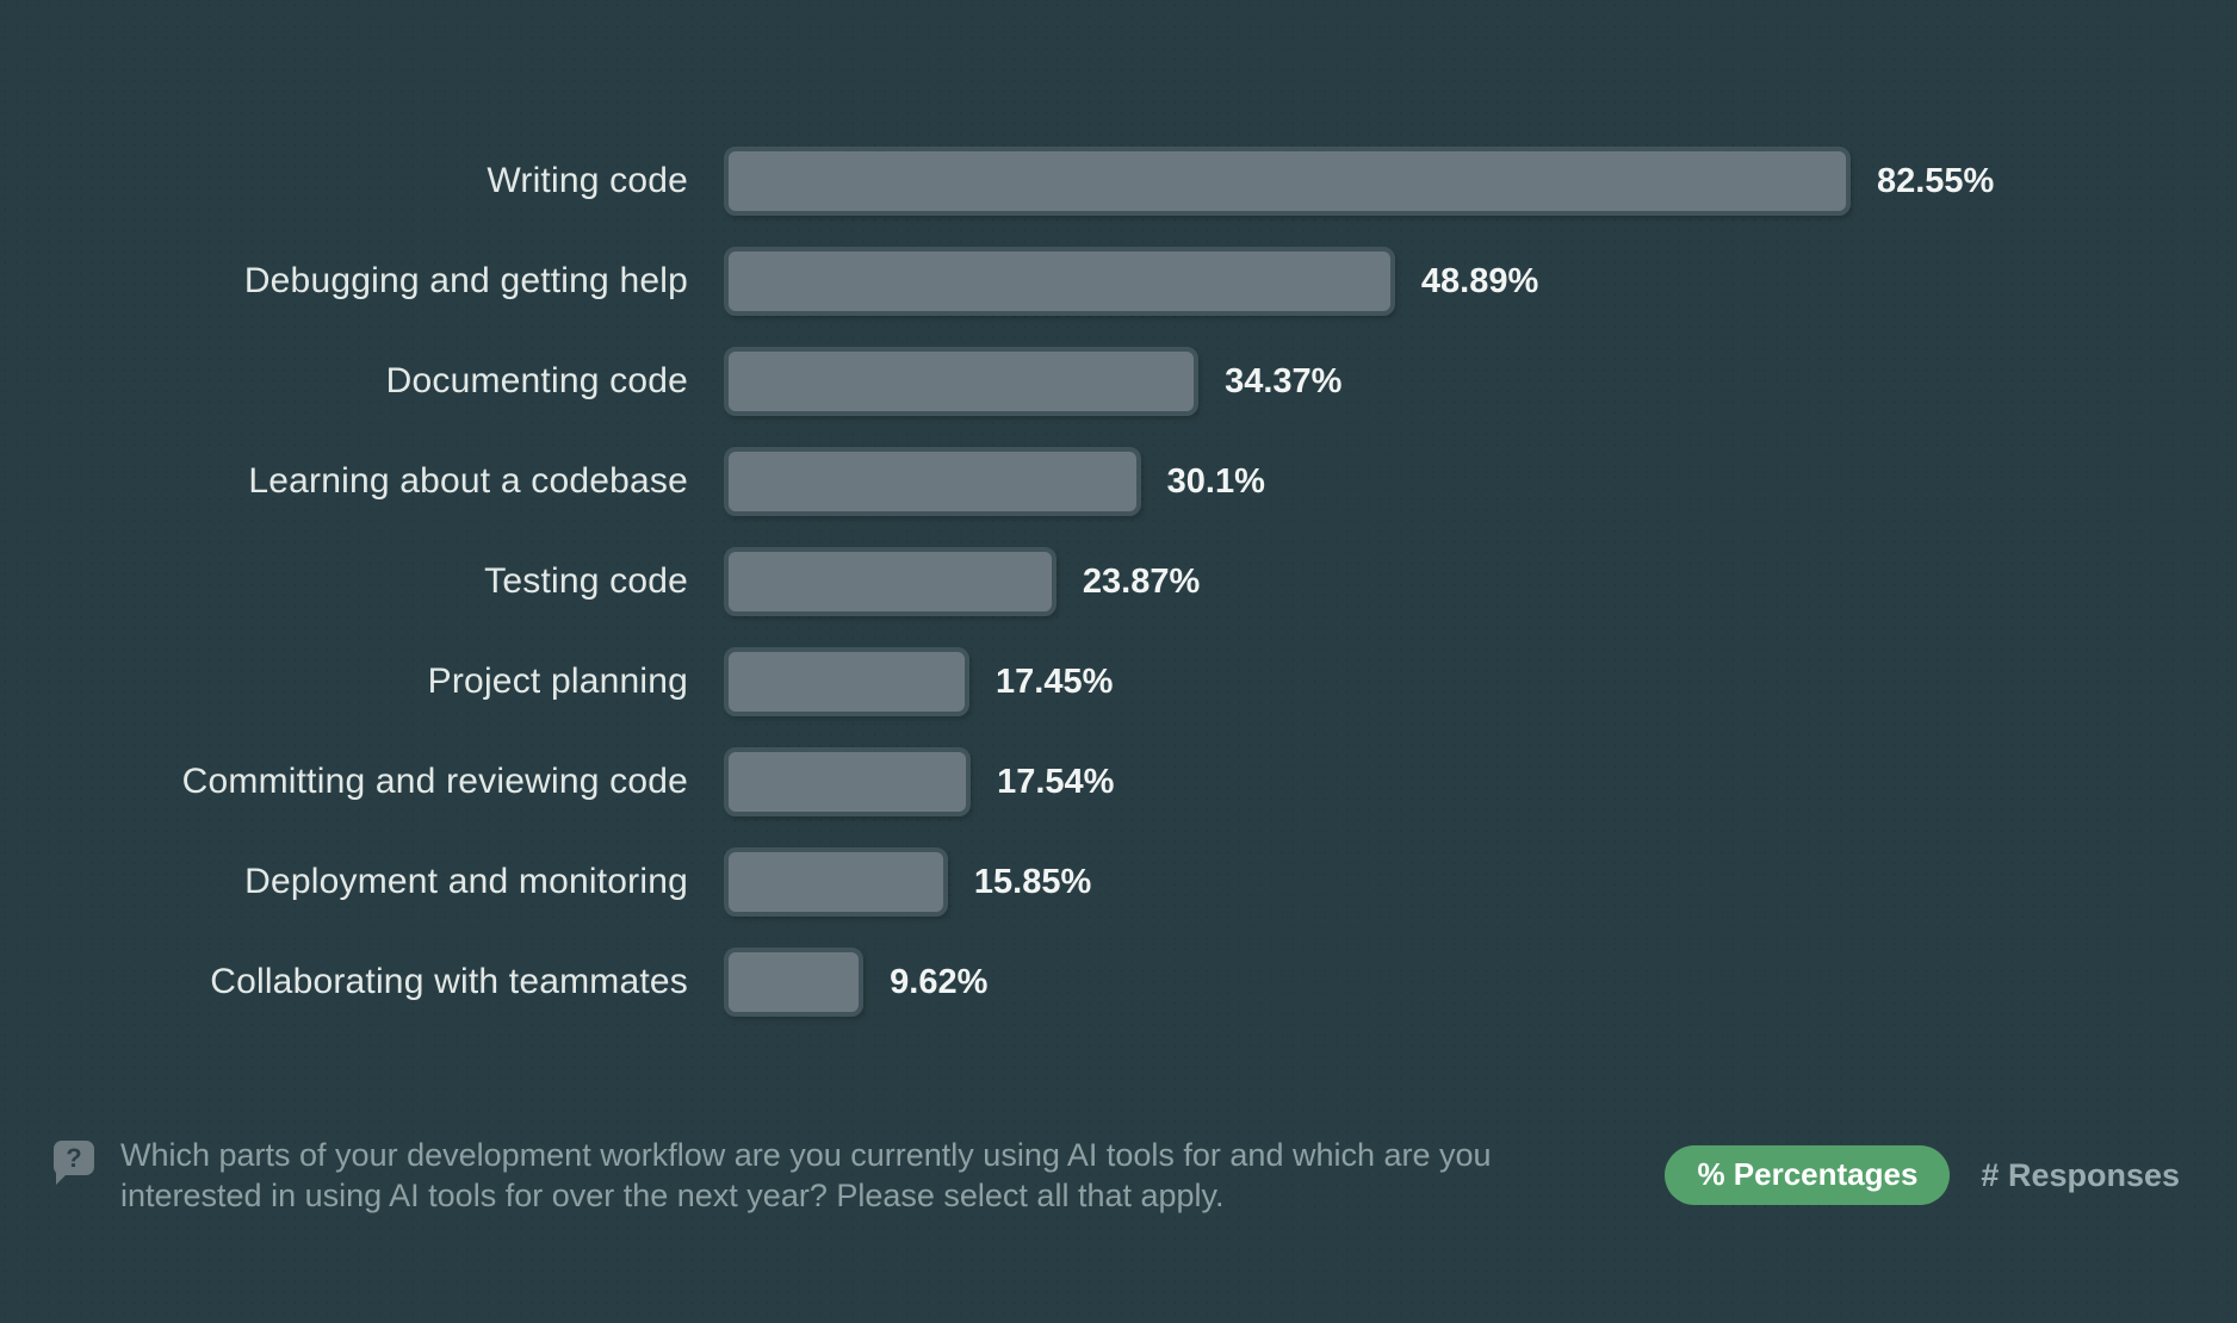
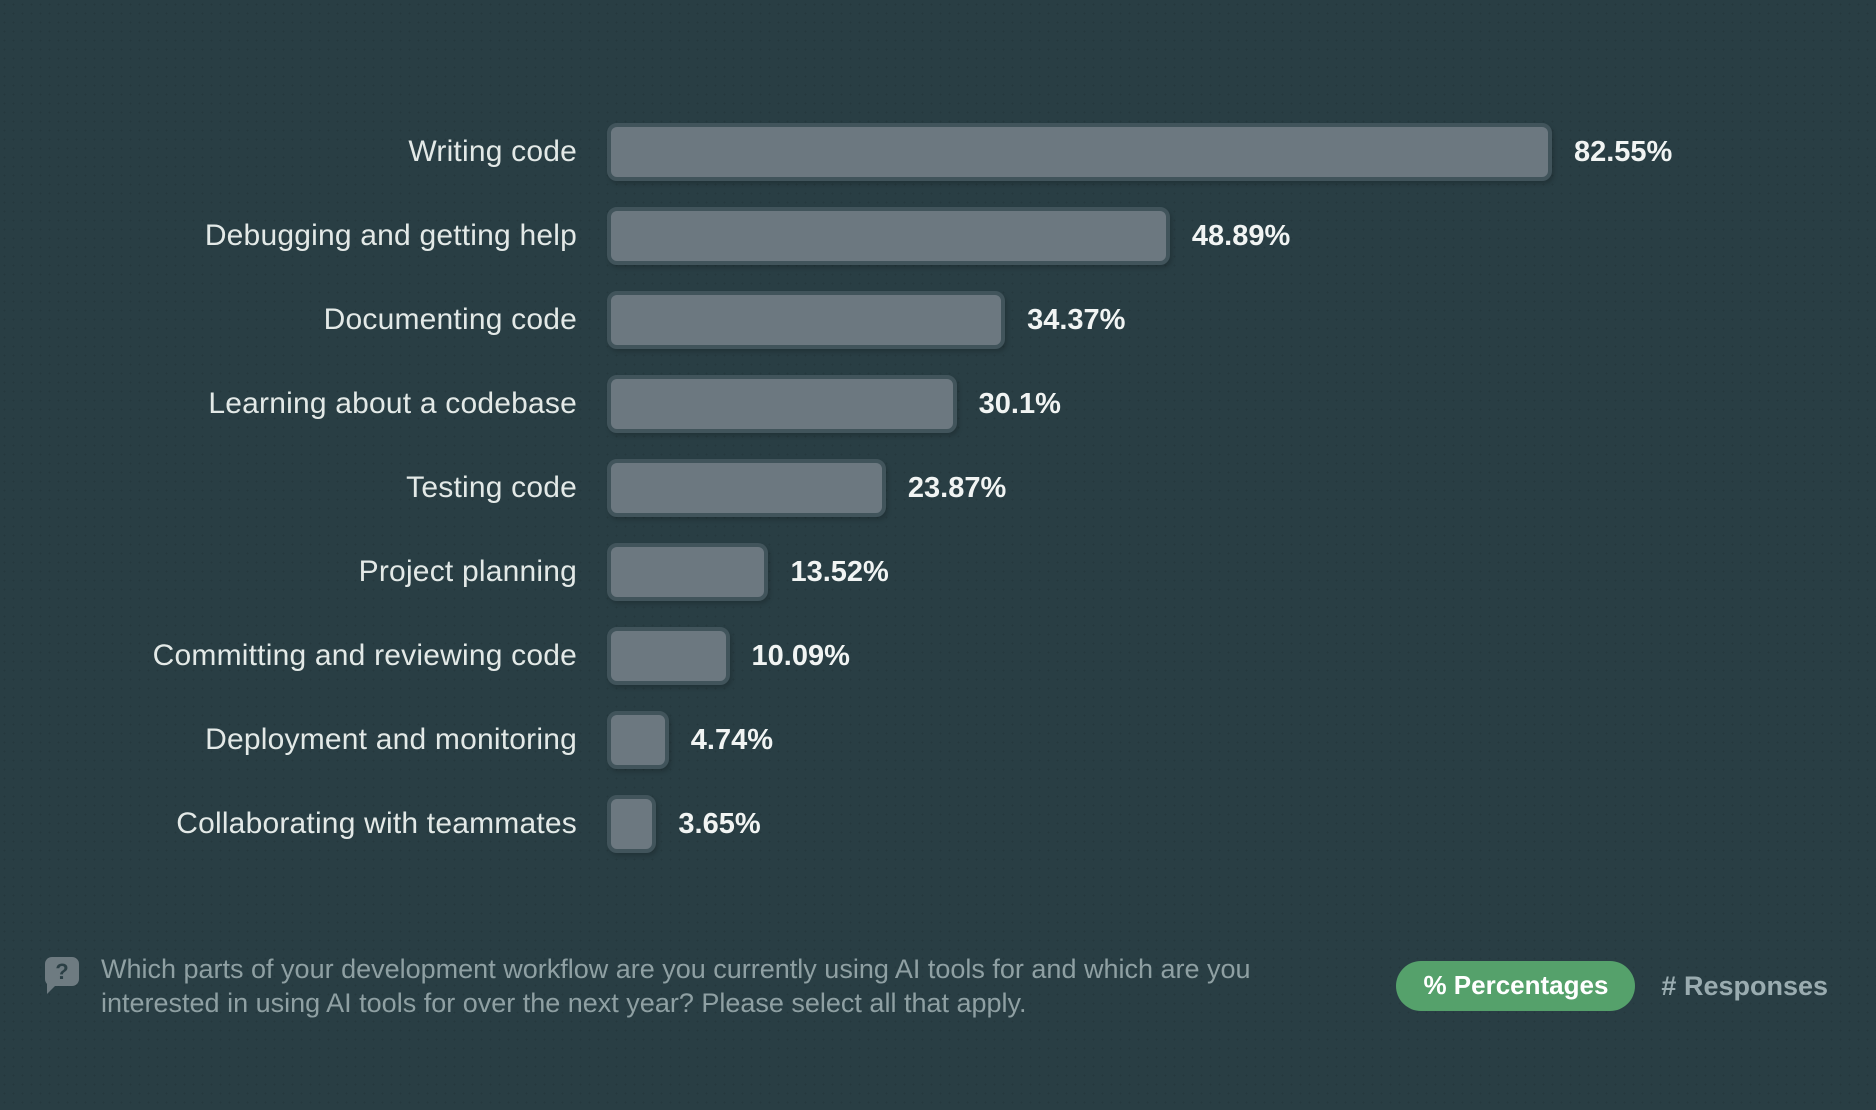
Project planning: 17.45% -> 13.52%
Committing and reviewing code: 17.54% -> 10.09%
Deployment and monitoring: 15.85% -> 4.74%
Collaborating with teammates: 9.62% -> 3.65%
